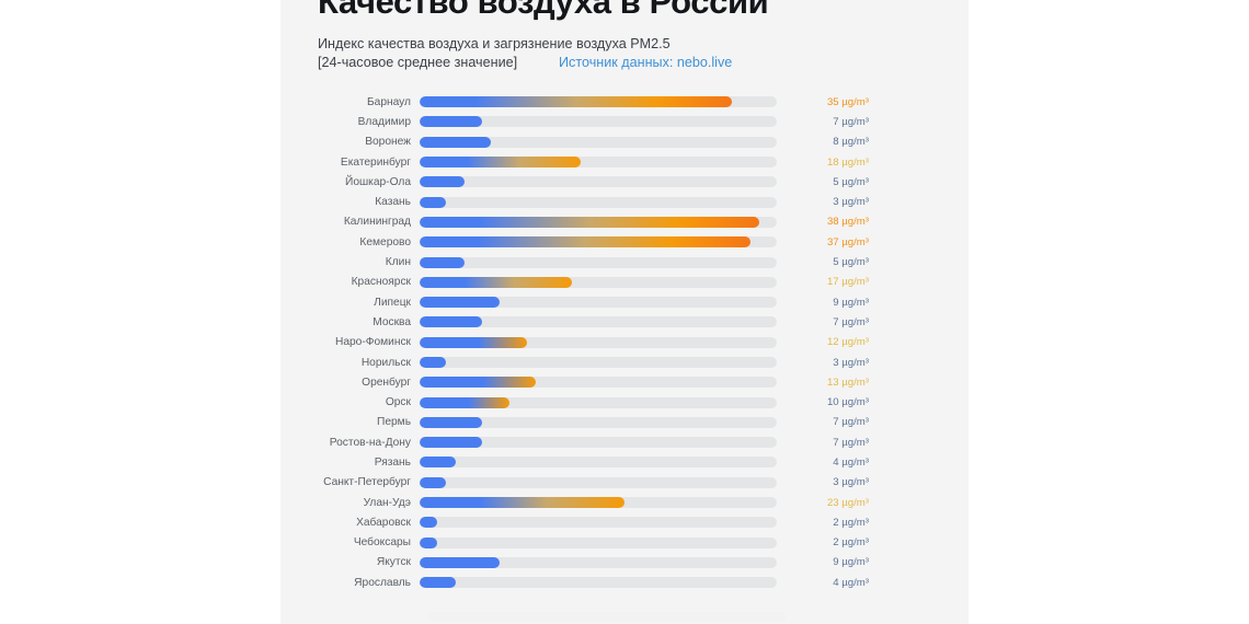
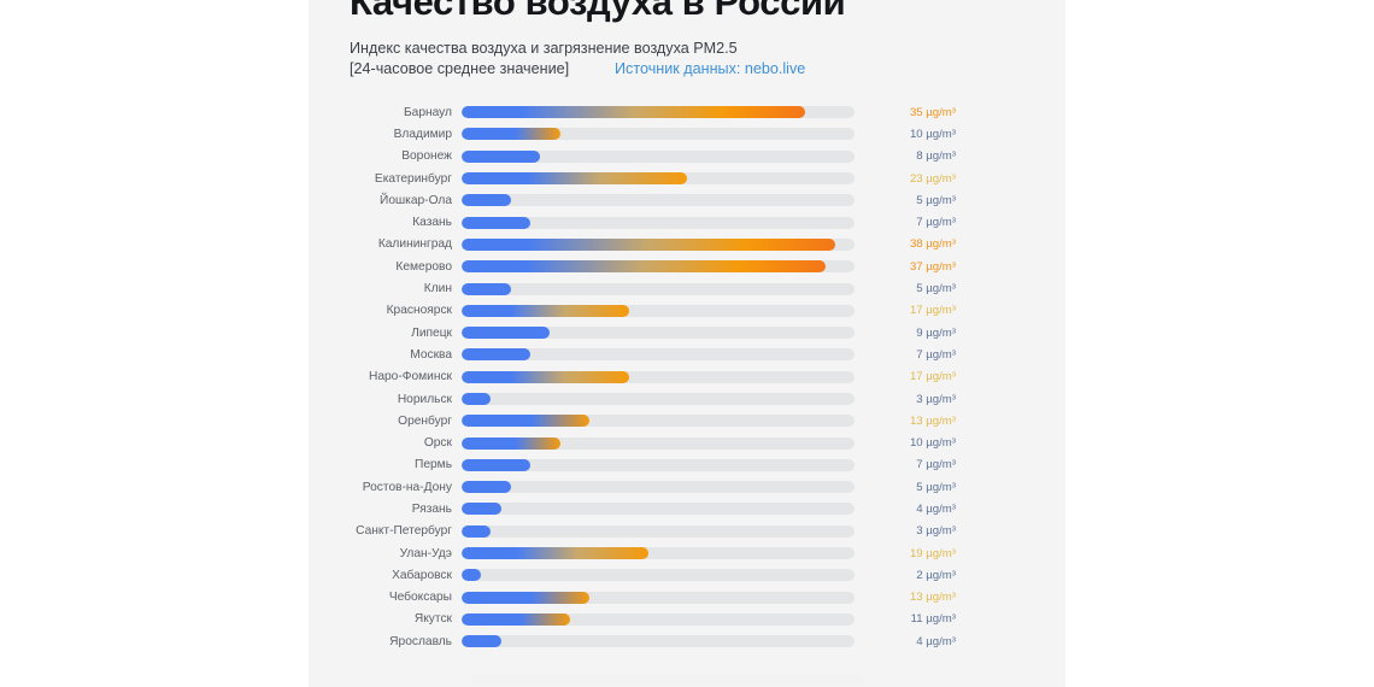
Владимир: 7 -> 10
Екатеринбург: 18 -> 23
Казань: 3 -> 7
Наро-Фоминск: 12 -> 17
Ростов-на-Дону: 7 -> 5
Улан-Удэ: 23 -> 19
Чебоксары: 2 -> 13
Якутск: 9 -> 11
